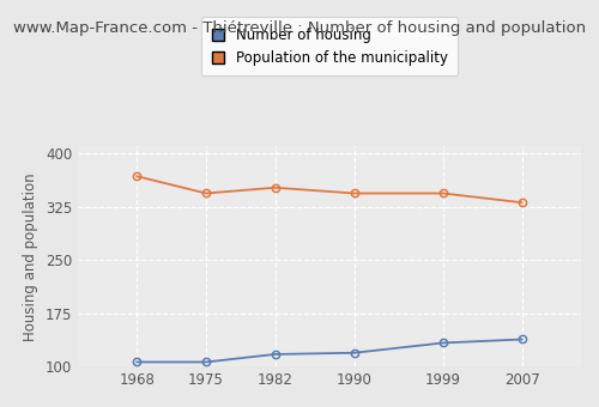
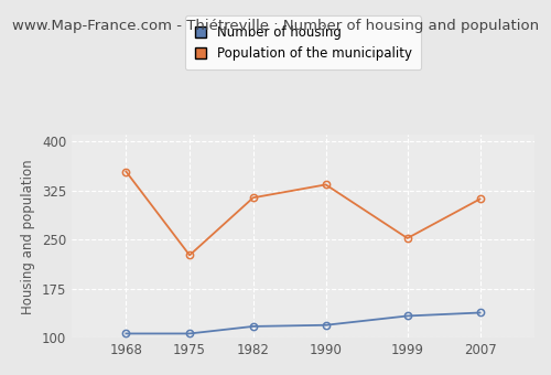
Population of the municipality/1968: 368 -> 354
Population of the municipality/1975: 344 -> 226
Population of the municipality/1982: 352 -> 314
Population of the municipality/1990: 344 -> 334
Population of the municipality/1999: 344 -> 252
Population of the municipality/2007: 331 -> 312
